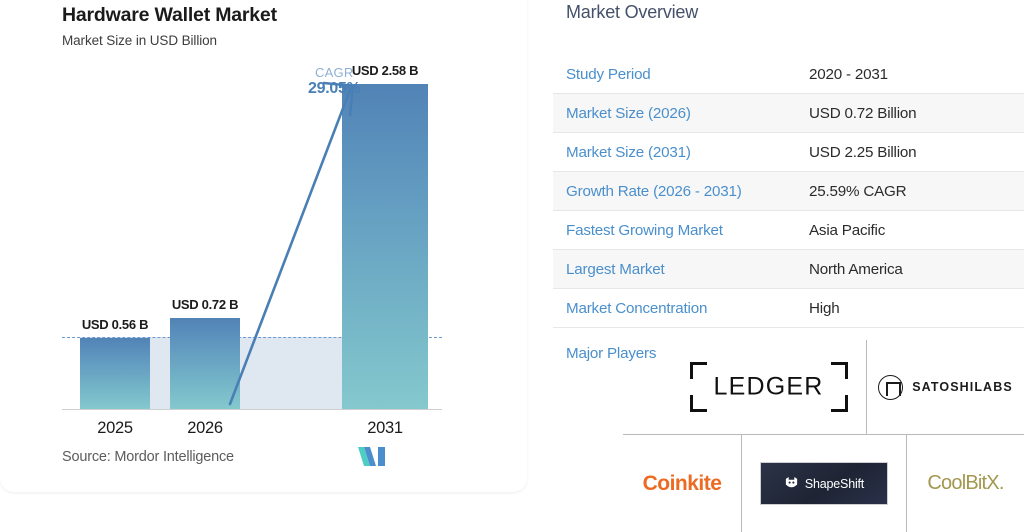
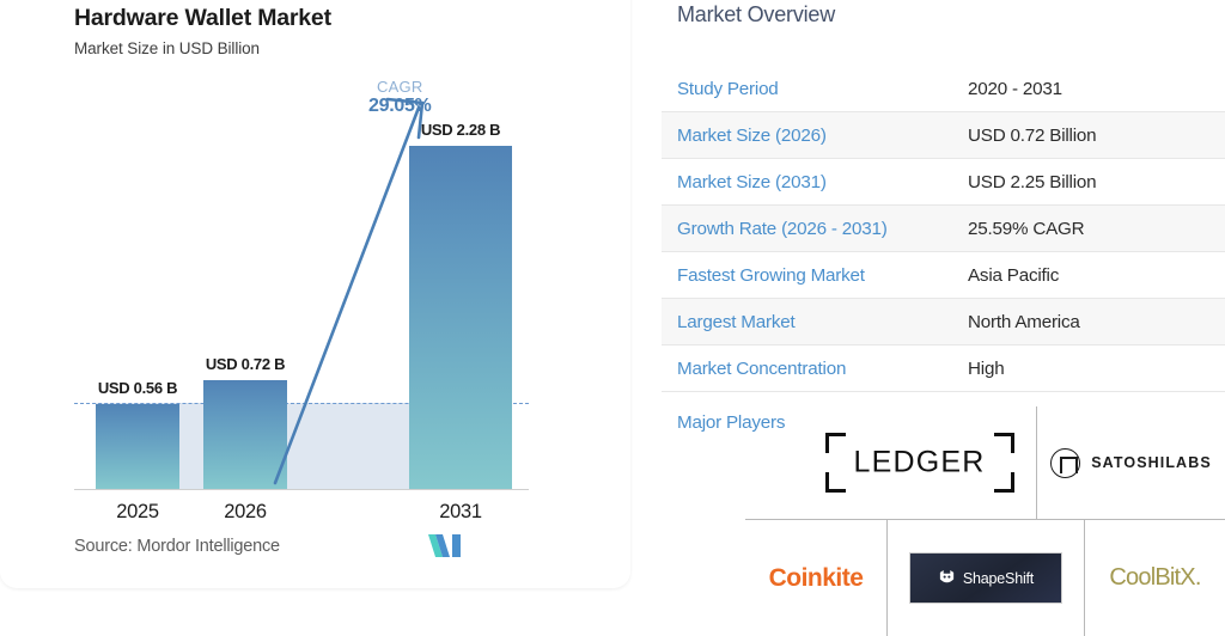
2031: 2.58 -> 2.28
